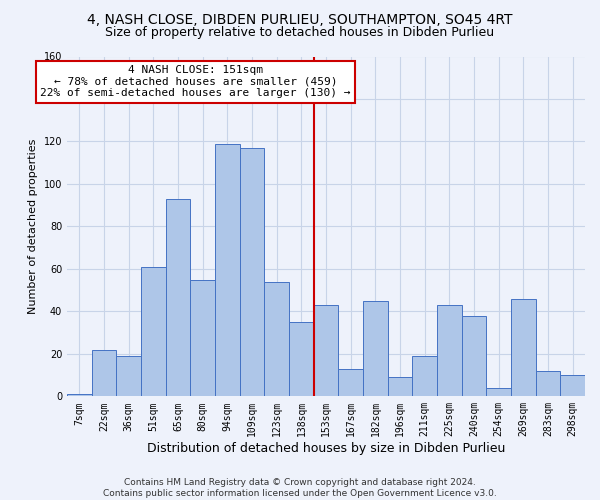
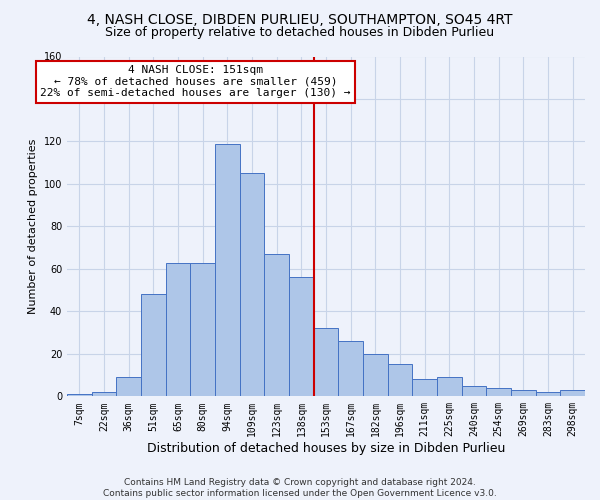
22sqm: 22 -> 2
36sqm: 19 -> 9
51sqm: 61 -> 48
65sqm: 93 -> 63
80sqm: 55 -> 63
109sqm: 117 -> 105
123sqm: 54 -> 67
138sqm: 35 -> 56
153sqm: 43 -> 32
167sqm: 13 -> 26
182sqm: 45 -> 20
196sqm: 9 -> 15
211sqm: 19 -> 8
225sqm: 43 -> 9
240sqm: 38 -> 5
269sqm: 46 -> 3
283sqm: 12 -> 2
298sqm: 10 -> 3
